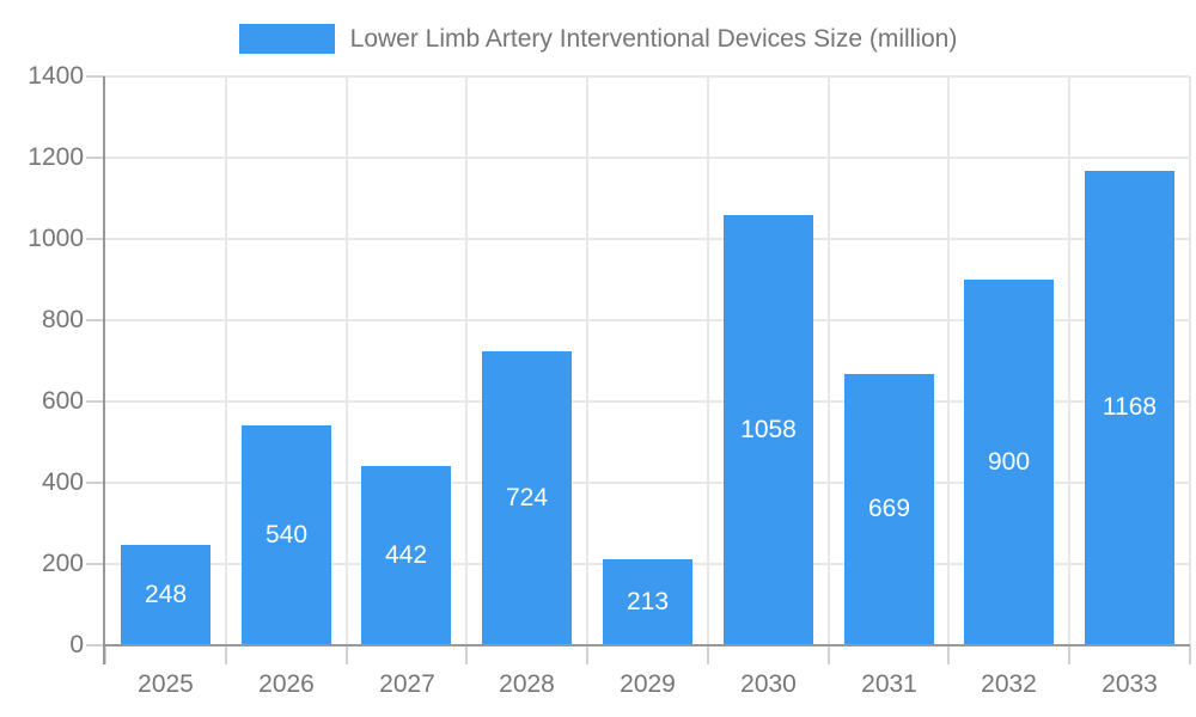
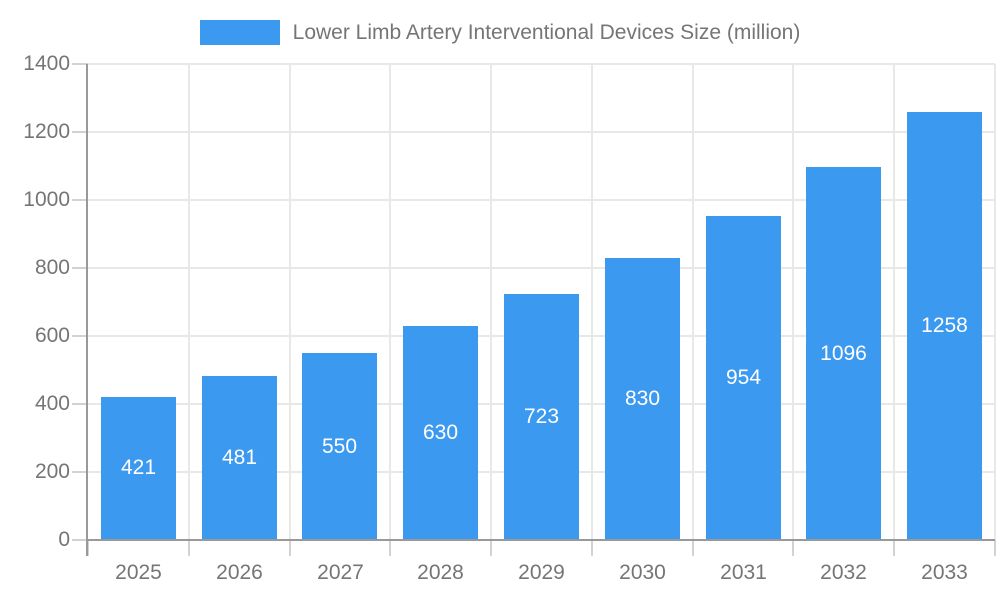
2025: 248 -> 421
2026: 540 -> 481
2027: 442 -> 550
2028: 724 -> 630
2029: 213 -> 723
2030: 1058 -> 830
2031: 669 -> 954
2032: 900 -> 1096
2033: 1168 -> 1258
